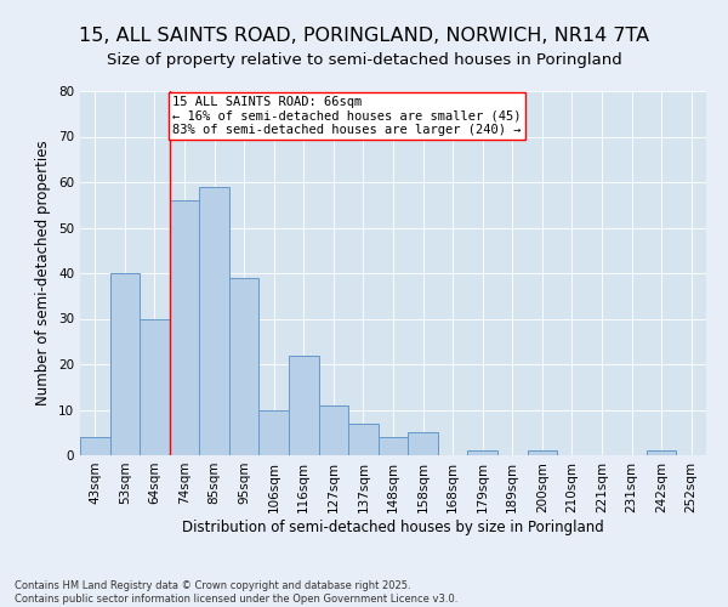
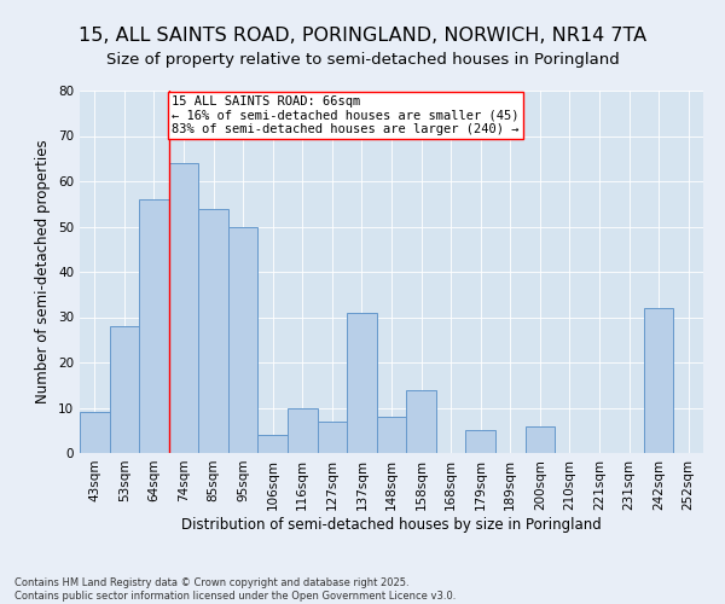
43sqm: 4 -> 9
53sqm: 40 -> 28
64sqm: 30 -> 56
74sqm: 56 -> 64
85sqm: 59 -> 54
95sqm: 39 -> 50
106sqm: 10 -> 4
116sqm: 22 -> 10
127sqm: 11 -> 7
137sqm: 7 -> 31
148sqm: 4 -> 8
158sqm: 5 -> 14
179sqm: 1 -> 5
200sqm: 1 -> 6
242sqm: 1 -> 32
